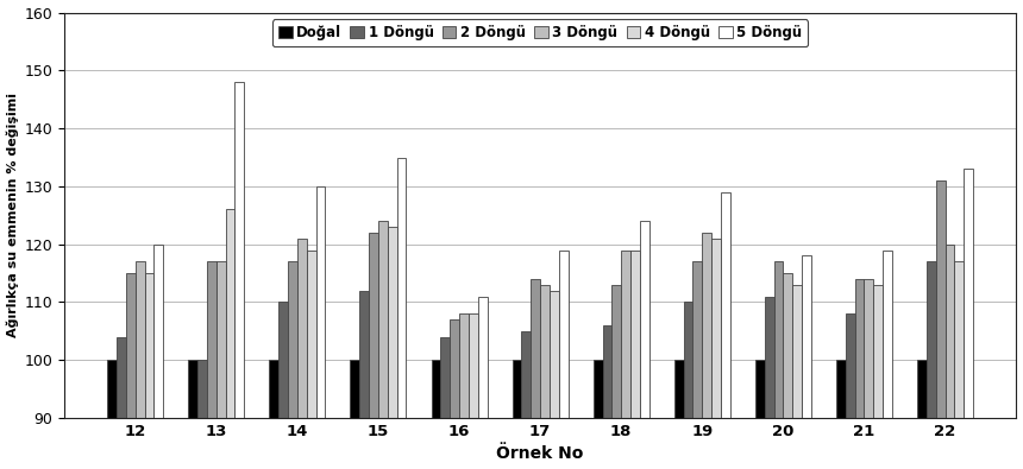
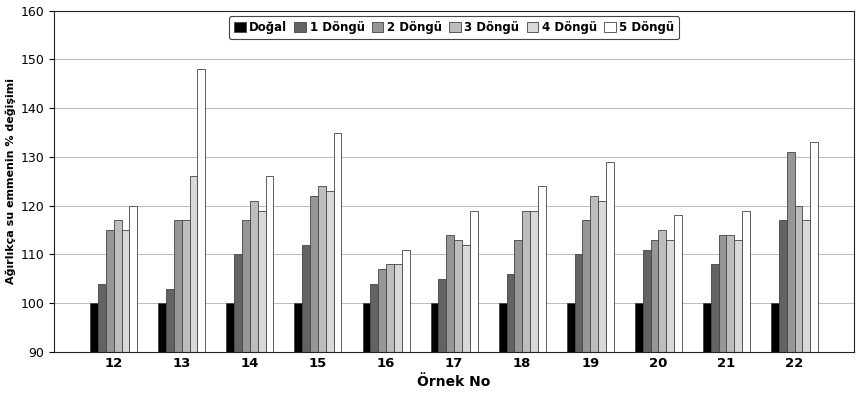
1 Döngü/13: 100 -> 103
5 Döngü/14: 130 -> 126
2 Döngü/20: 117 -> 113
